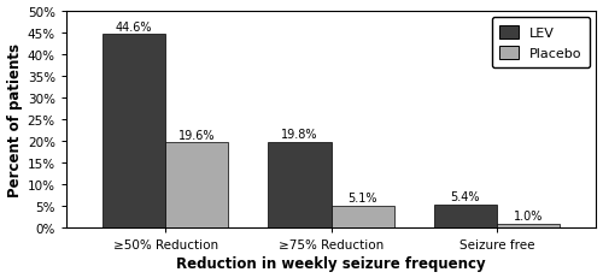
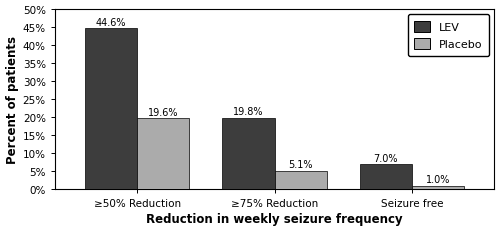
LEV/Seizure free: 5.4% -> 7.0%
